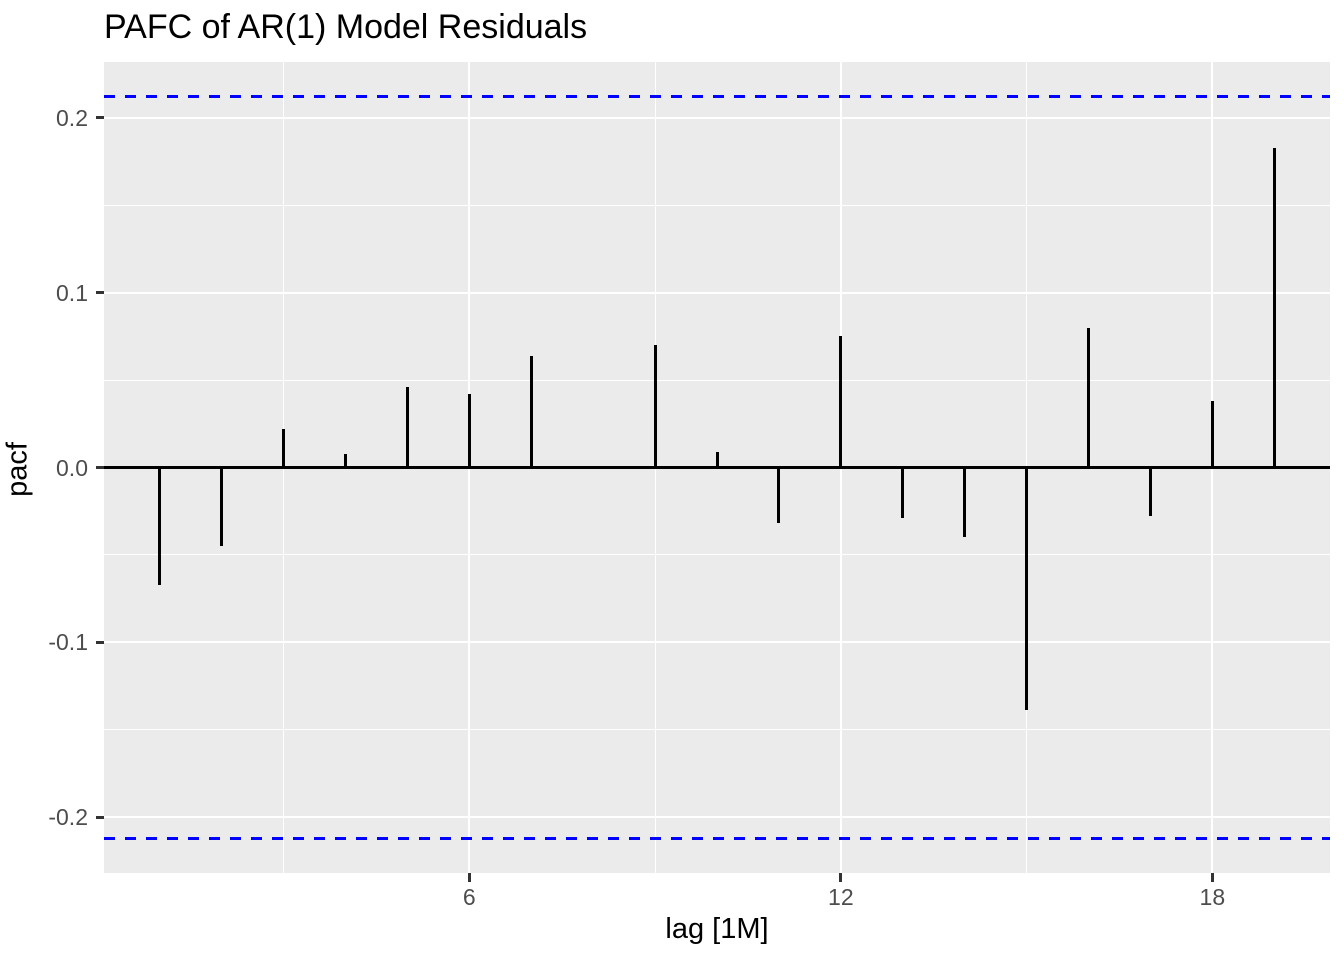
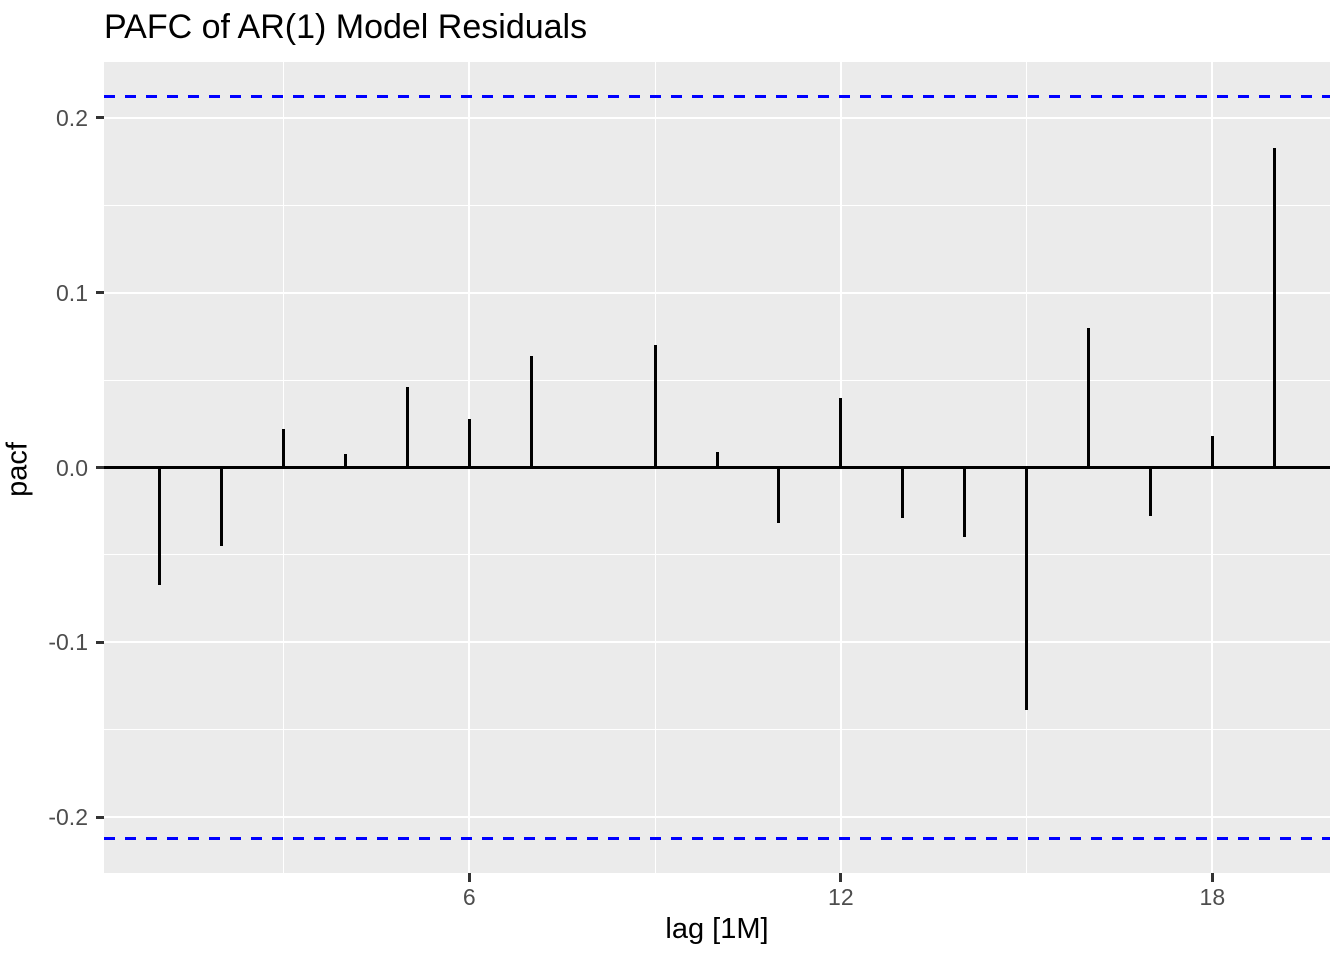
6: 0.042 -> 0.028
12: 0.075 -> 0.040
18: 0.038 -> 0.018
